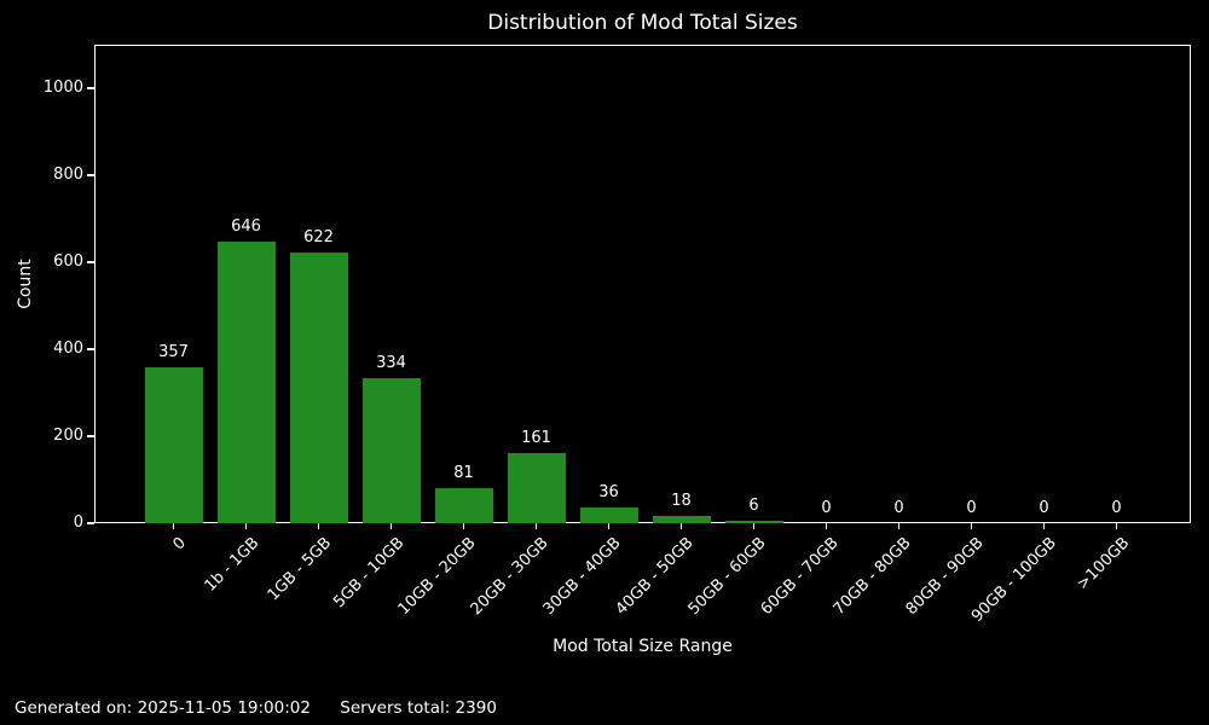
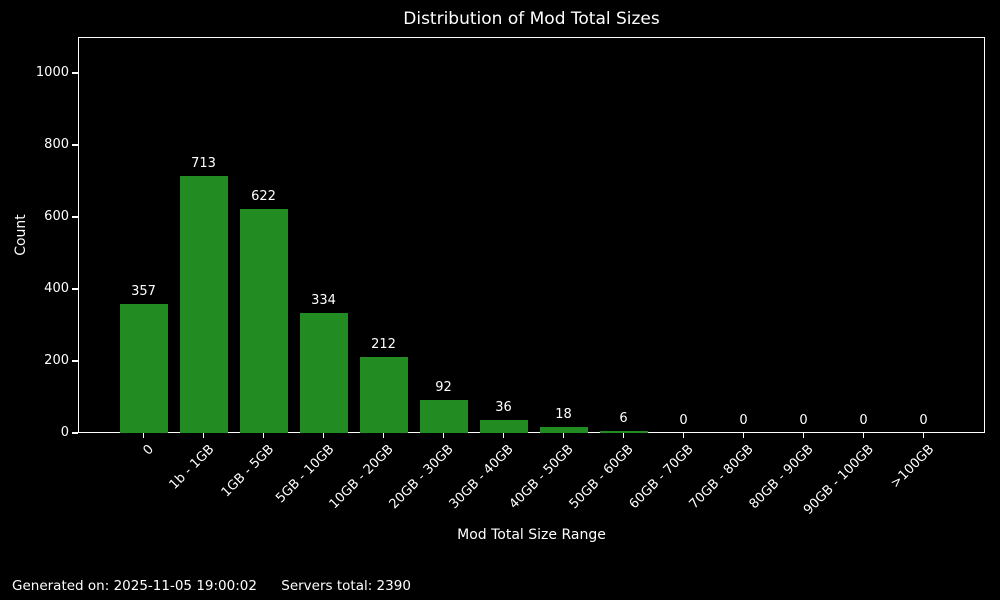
1b - 1GB: 646 -> 713
10GB - 20GB: 81 -> 212
20GB - 30GB: 161 -> 92
